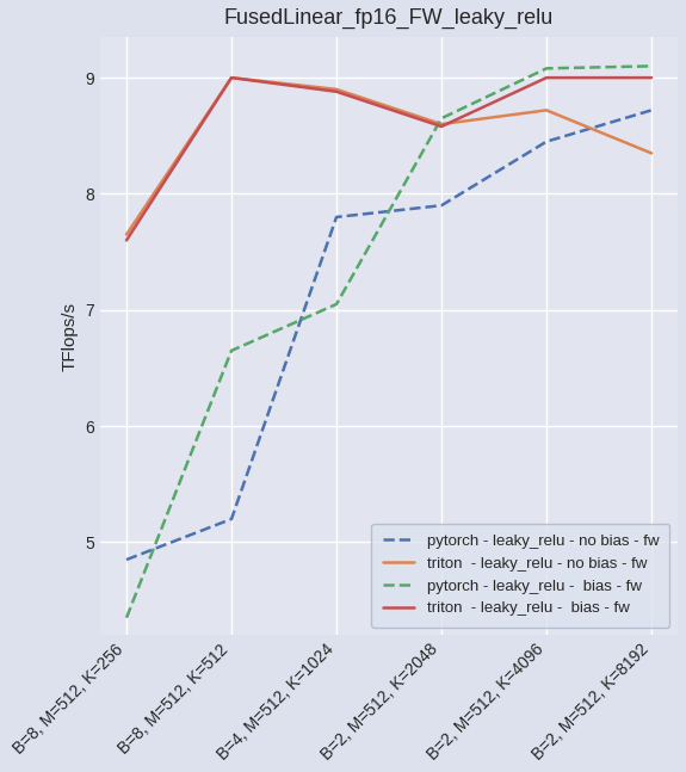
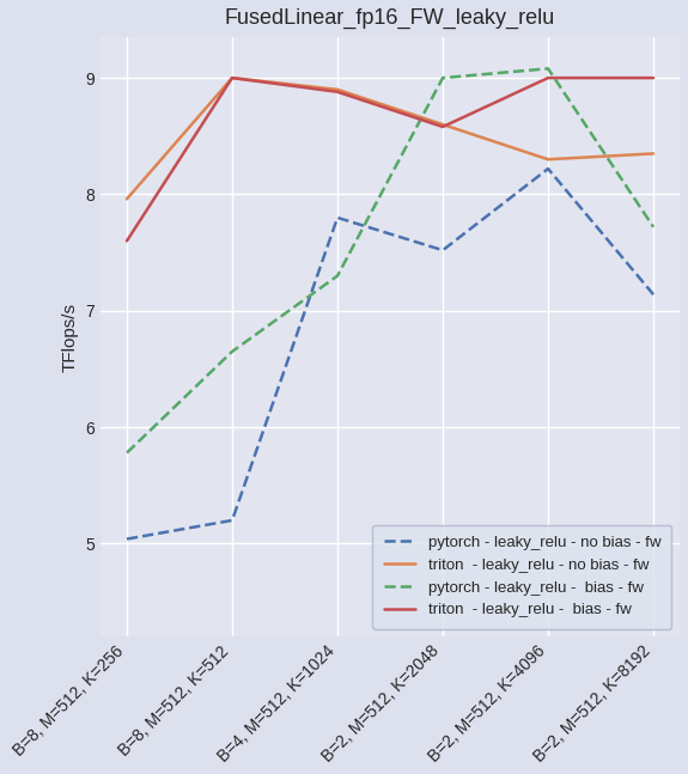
pytorch - leaky_relu - no bias - fw/B=8, M=512, K=256: 4.85 -> 5.04
triton - leaky_relu - no bias - fw/B=8, M=512, K=256: 7.65 -> 7.96
pytorch - leaky_relu - bias - fw/B=8, M=512, K=256: 4.35 -> 5.78
pytorch - leaky_relu - bias - fw/B=4, M=512, K=1024: 7.05 -> 7.30
pytorch - leaky_relu - no bias - fw/B=2, M=512, K=2048: 7.90 -> 7.52
pytorch - leaky_relu - bias - fw/B=2, M=512, K=2048: 8.65 -> 9.00
pytorch - leaky_relu - no bias - fw/B=2, M=512, K=4096: 8.45 -> 8.22
triton - leaky_relu - no bias - fw/B=2, M=512, K=4096: 8.72 -> 8.30
pytorch - leaky_relu - no bias - fw/B=2, M=512, K=8192: 8.72 -> 7.14
pytorch - leaky_relu - bias - fw/B=2, M=512, K=8192: 9.10 -> 7.72
